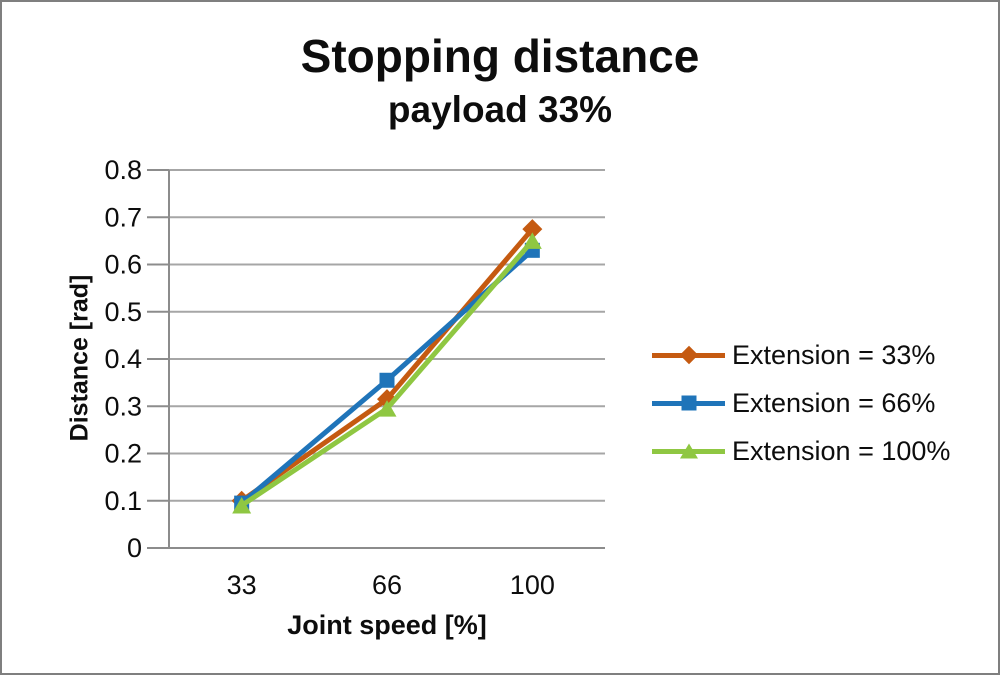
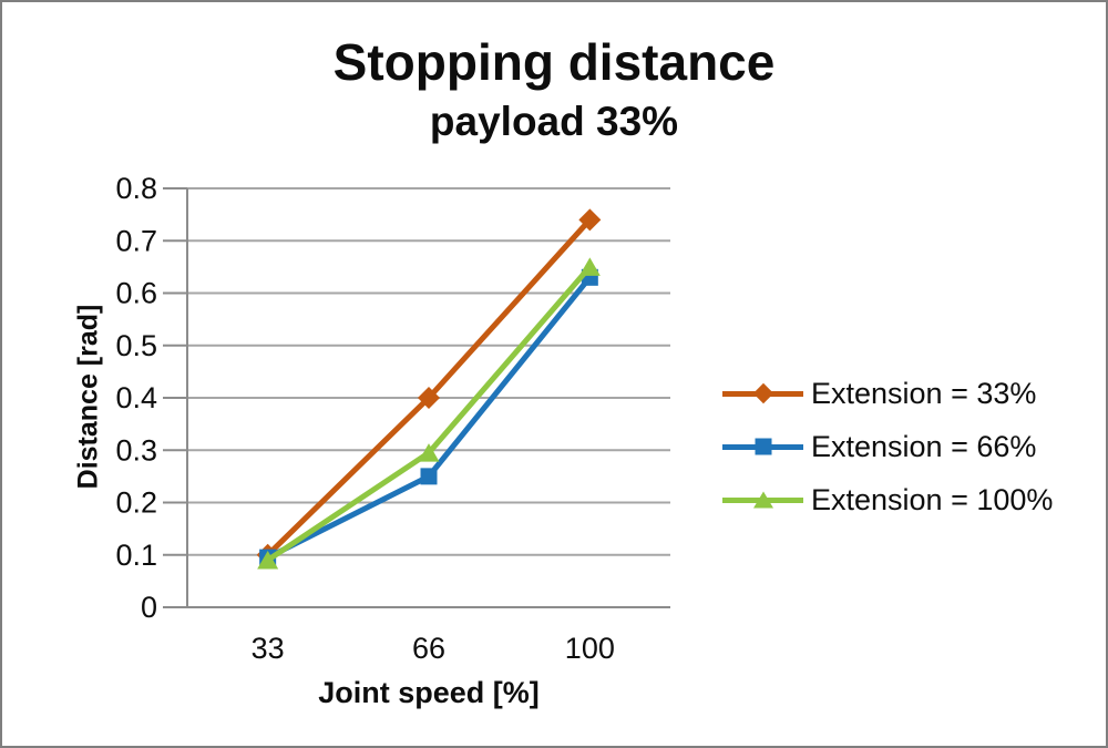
Extension = 33%/66: 0.32 -> 0.40
Extension = 66%/66: 0.35 -> 0.25
Extension = 33%/100: 0.68 -> 0.74
